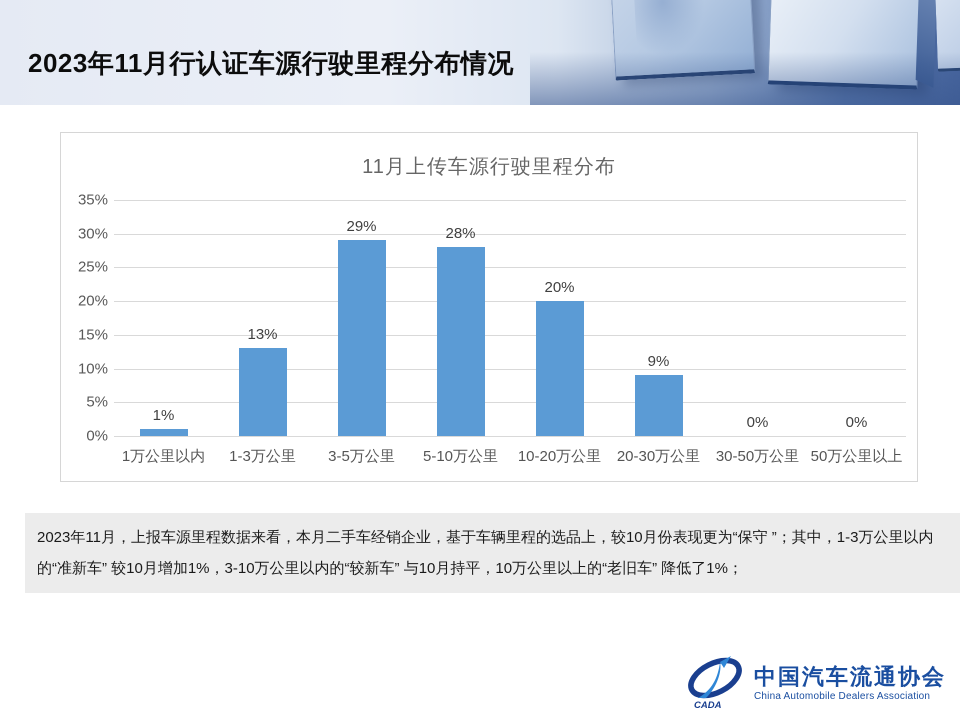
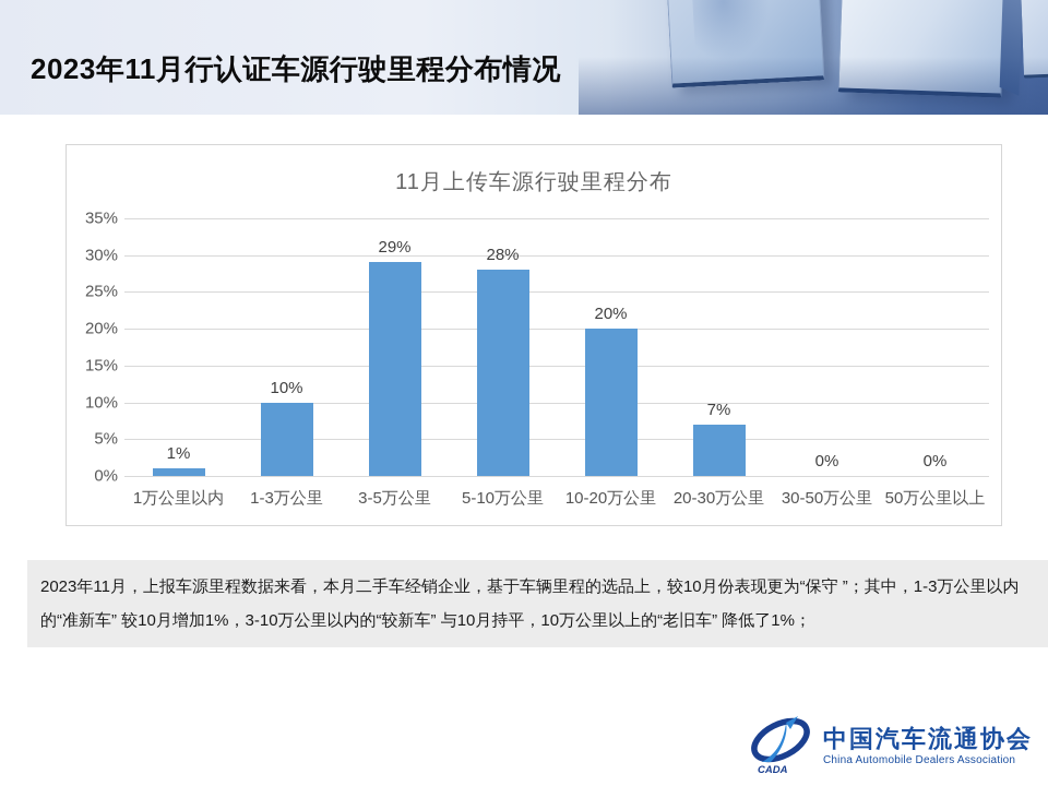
1-3万公里: 13% -> 10%
20-30万公里: 9% -> 7%
